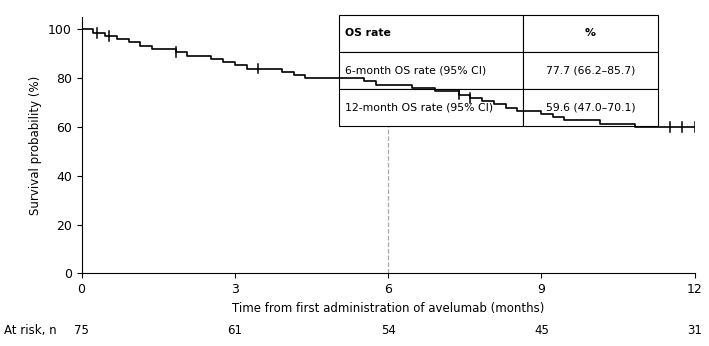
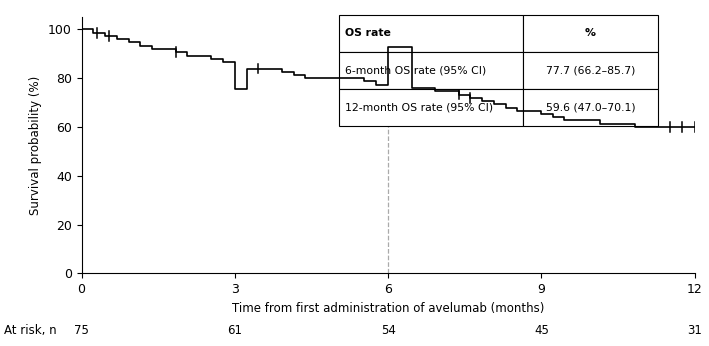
3: 85.3 -> 75.5
6: 77.3 -> 93.0
